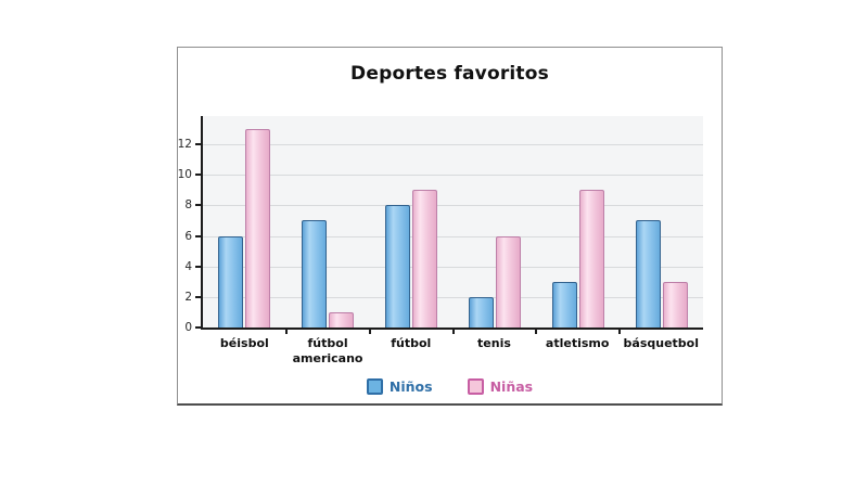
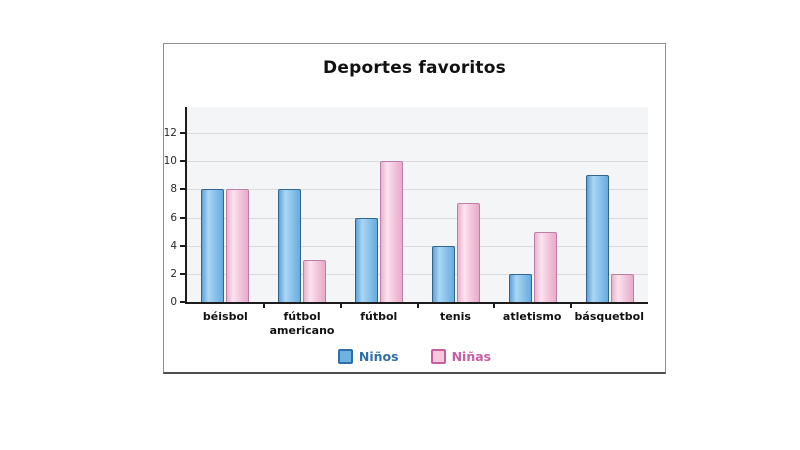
Niños/béisbol: 6 -> 8
Niñas/béisbol: 13 -> 8
Niños/fútbol americano: 7 -> 8
Niñas/fútbol americano: 1 -> 3
Niños/fútbol: 8 -> 6
Niñas/fútbol: 9 -> 10
Niños/tenis: 2 -> 4
Niñas/tenis: 6 -> 7
Niños/atletismo: 3 -> 2
Niñas/atletismo: 9 -> 5
Niños/básquetbol: 7 -> 9
Niñas/básquetbol: 3 -> 2
